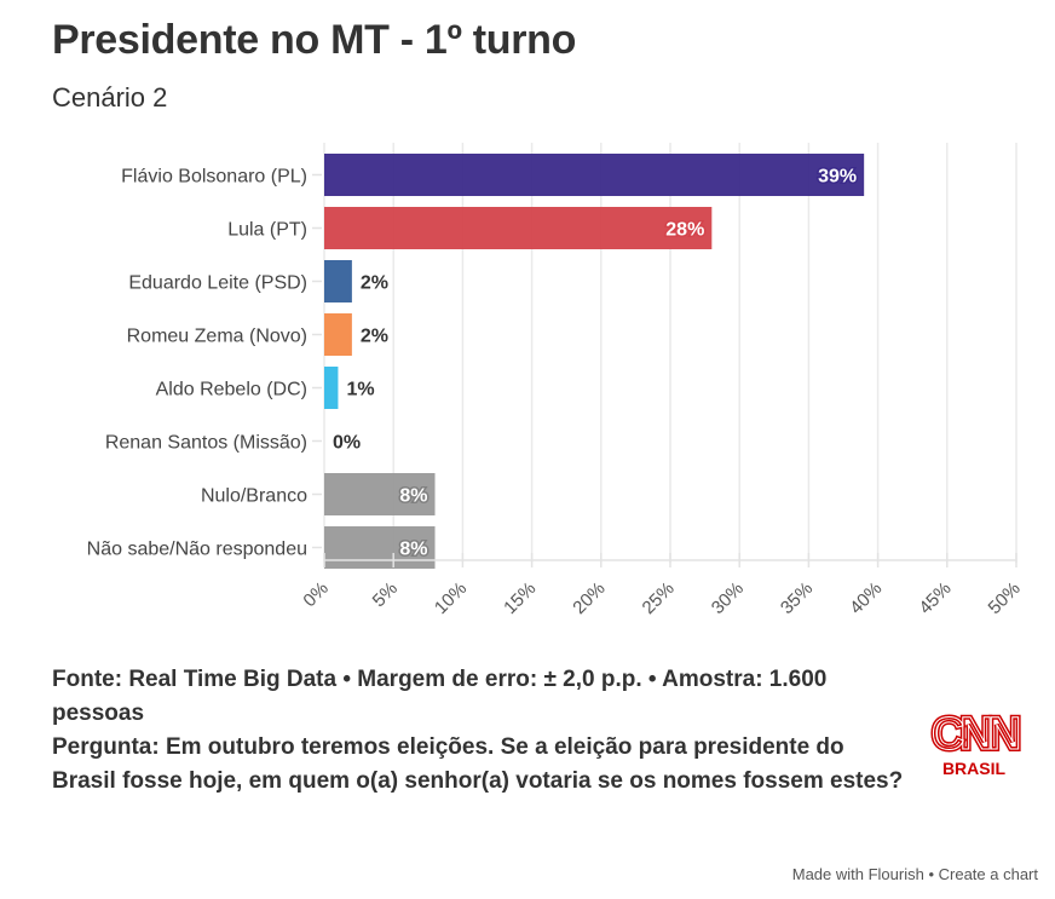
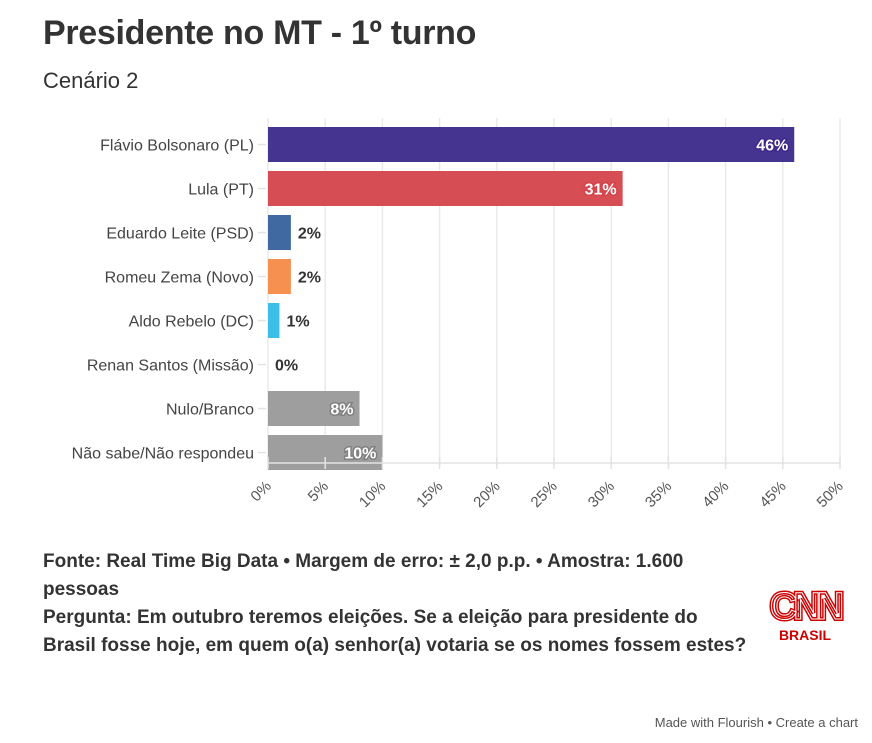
Flávio Bolsonaro (PL): 39% -> 46%
Lula (PT): 28% -> 31%
Não sabe/Não respondeu: 8% -> 10%
